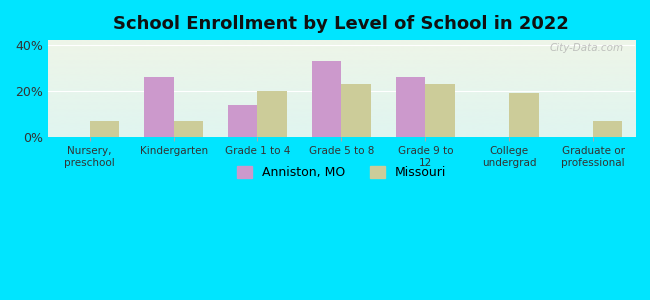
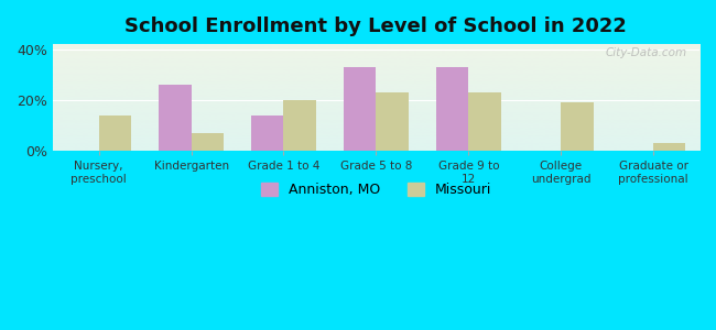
Missouri/Nursery, preschool: 7% -> 14%
Anniston, MO/Grade 9 to 12: 26% -> 33%
Missouri/Graduate or professional: 7% -> 3%
